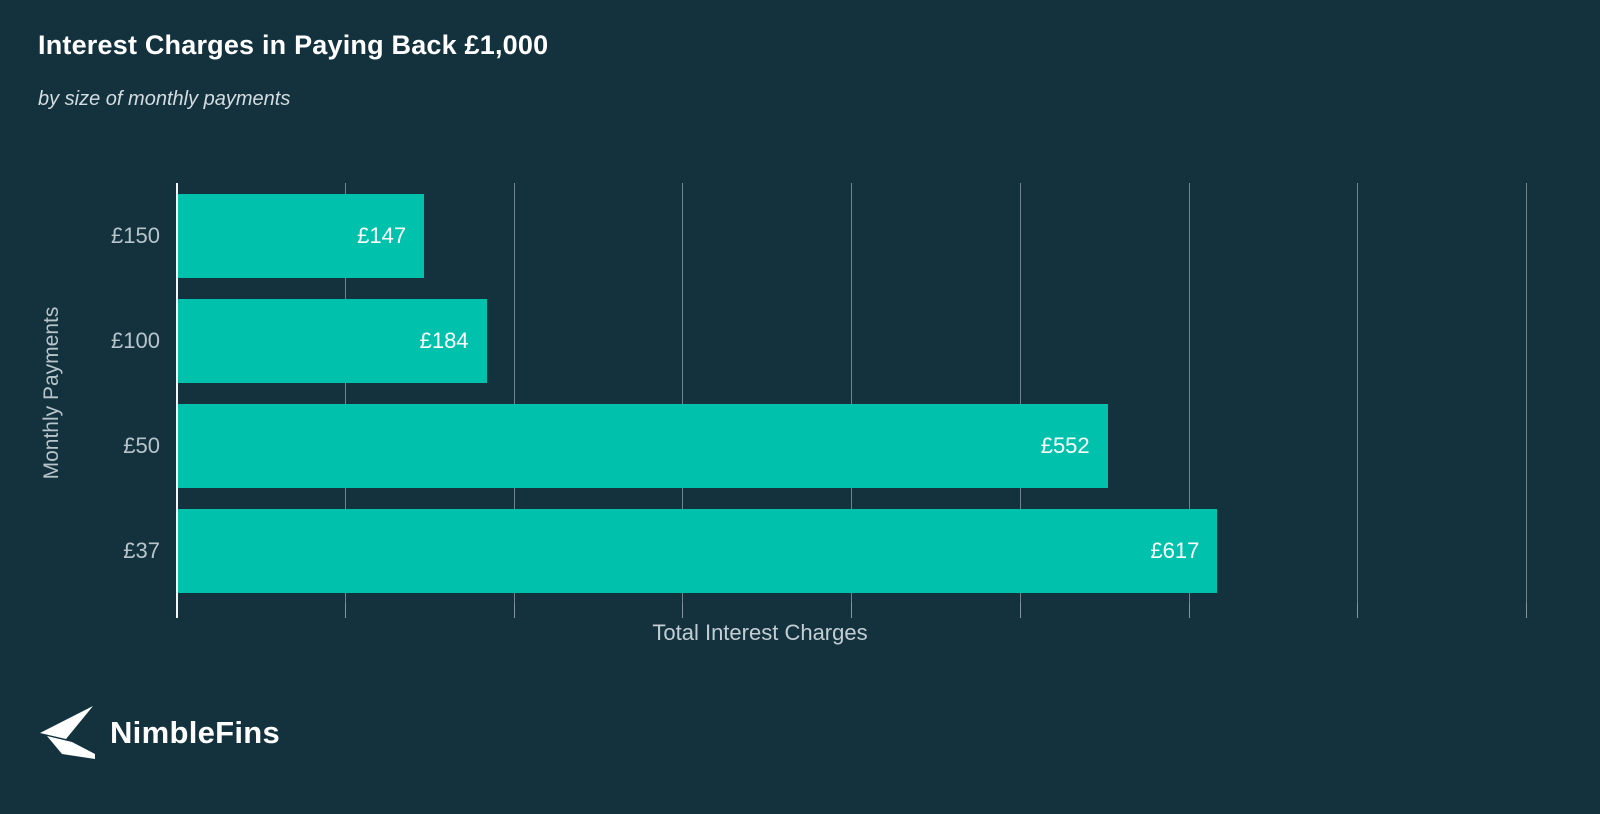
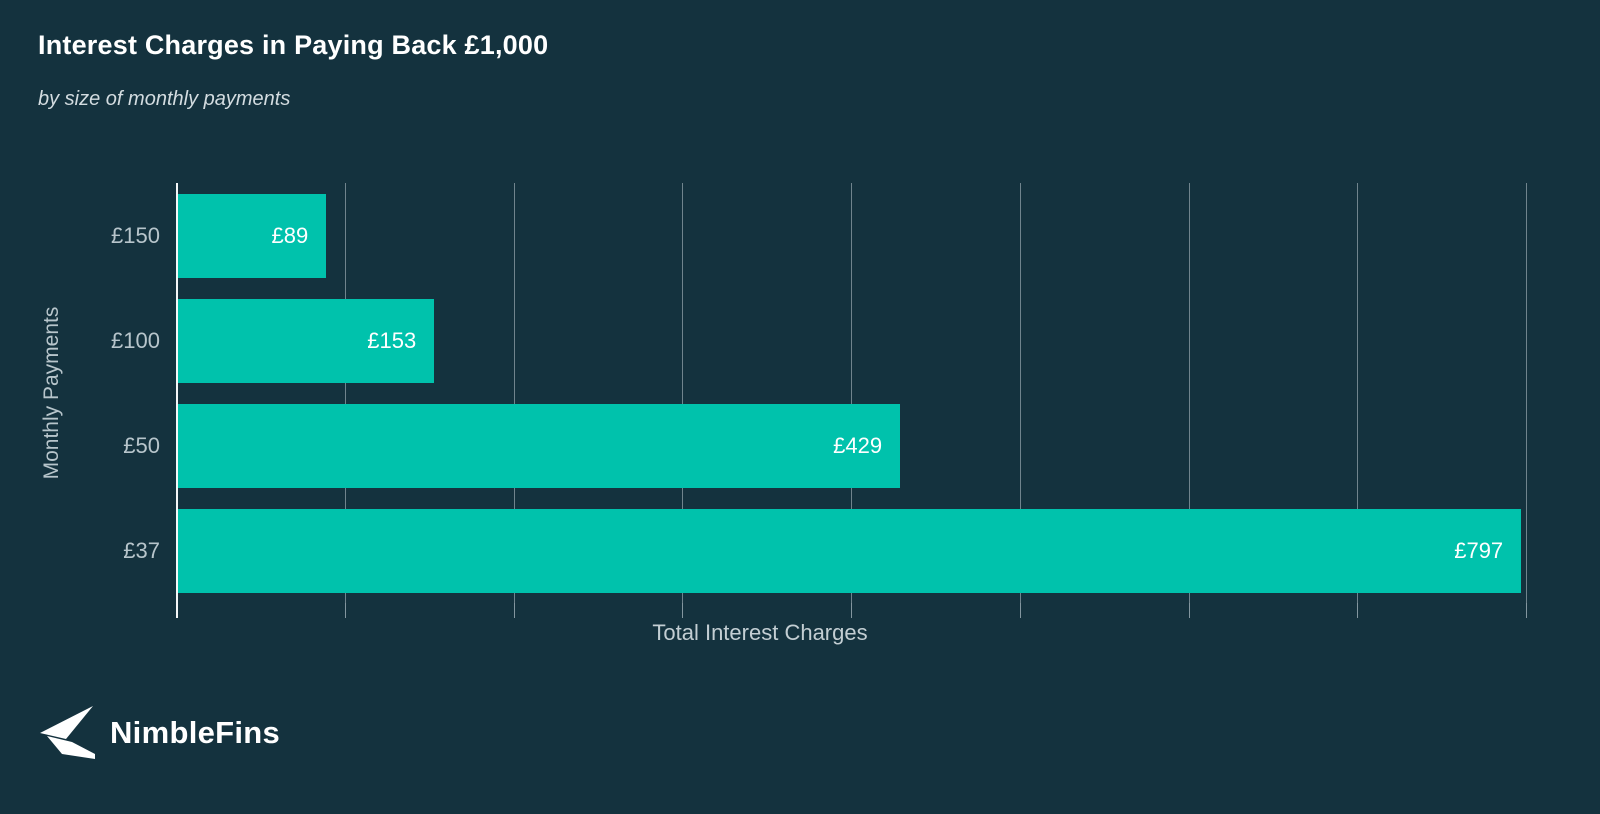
£150: £147 -> £89
£100: £184 -> £153
£50: £552 -> £429
£37: £617 -> £797
